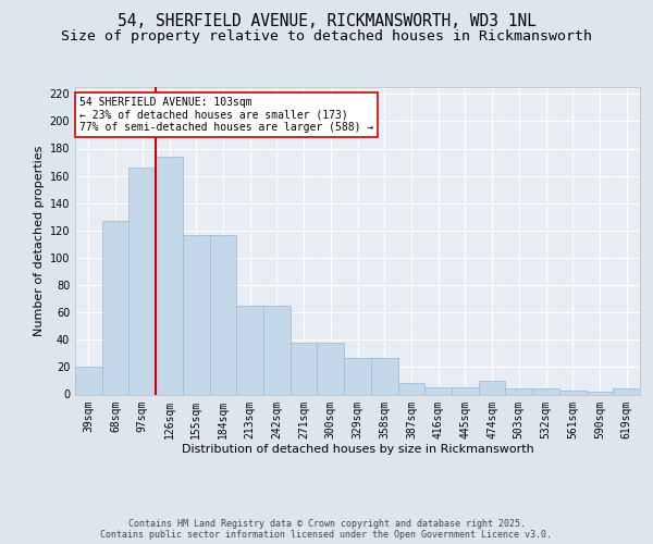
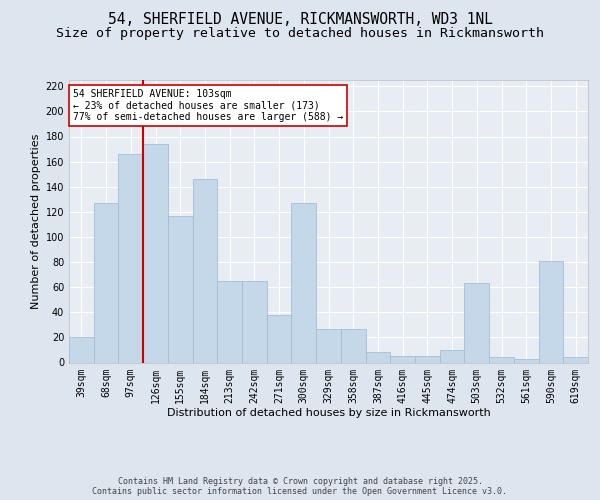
184sqm: 117 -> 146
300sqm: 38 -> 127
503sqm: 4 -> 63
590sqm: 2 -> 81
